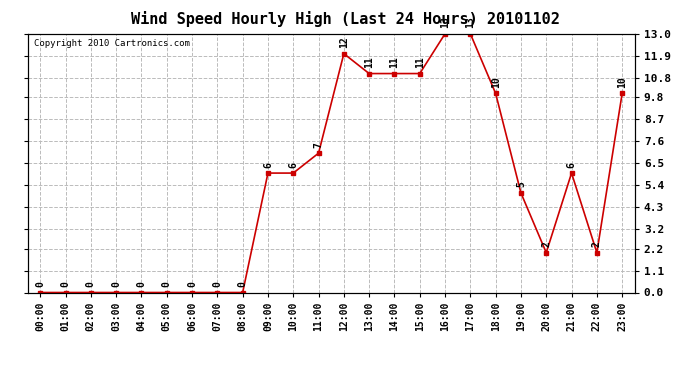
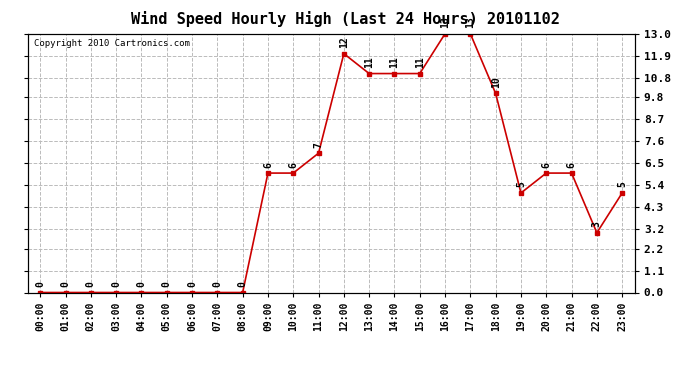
20:00: 2 -> 6
22:00: 2 -> 3
23:00: 10 -> 5
